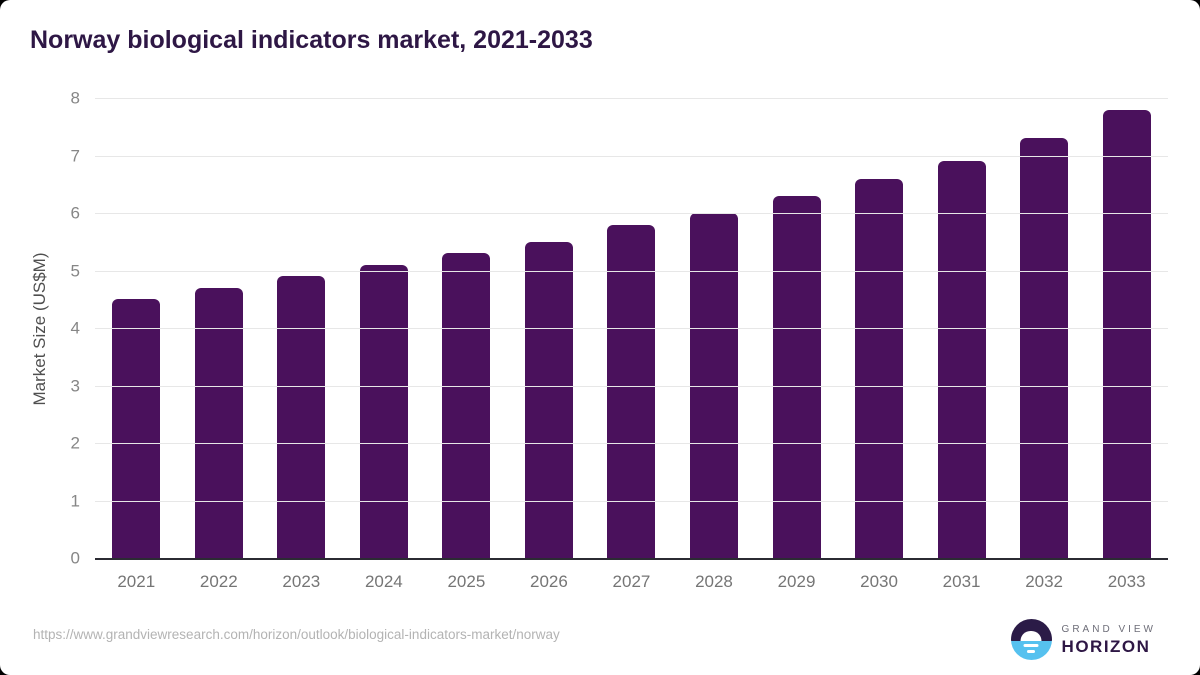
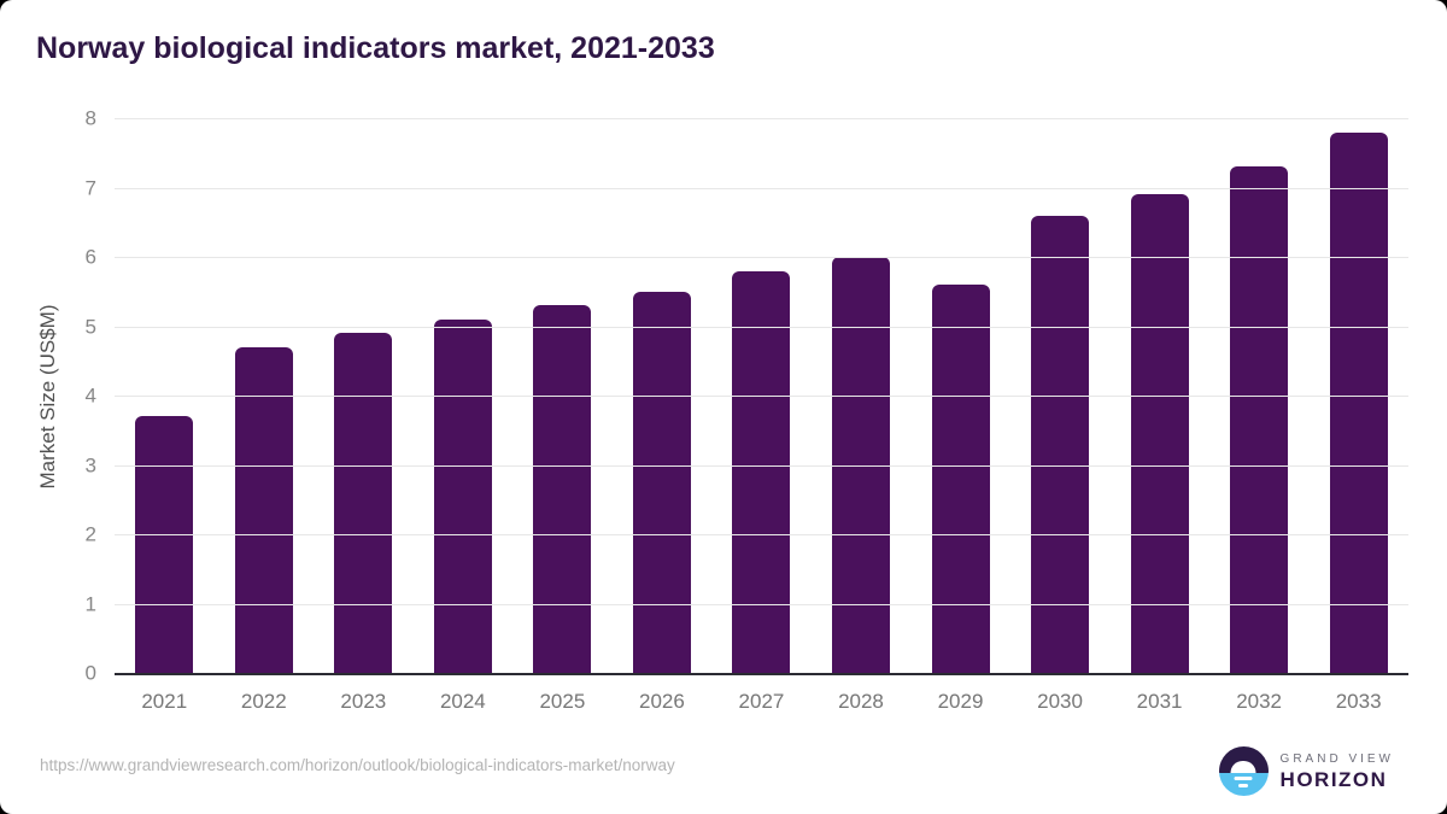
2021: 4.5 -> 3.7
2029: 6.3 -> 5.6
